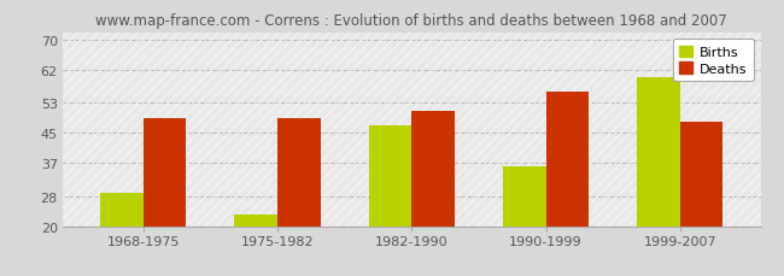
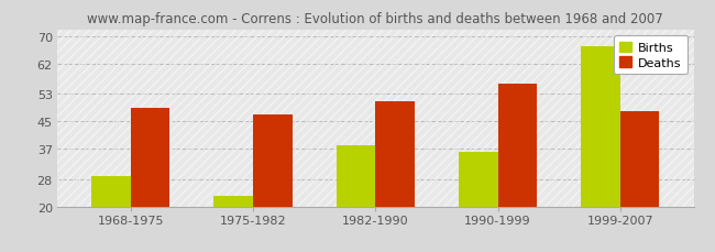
Deaths/1975-1982: 49 -> 47
Births/1982-1990: 47 -> 38
Births/1999-2007: 60 -> 67
